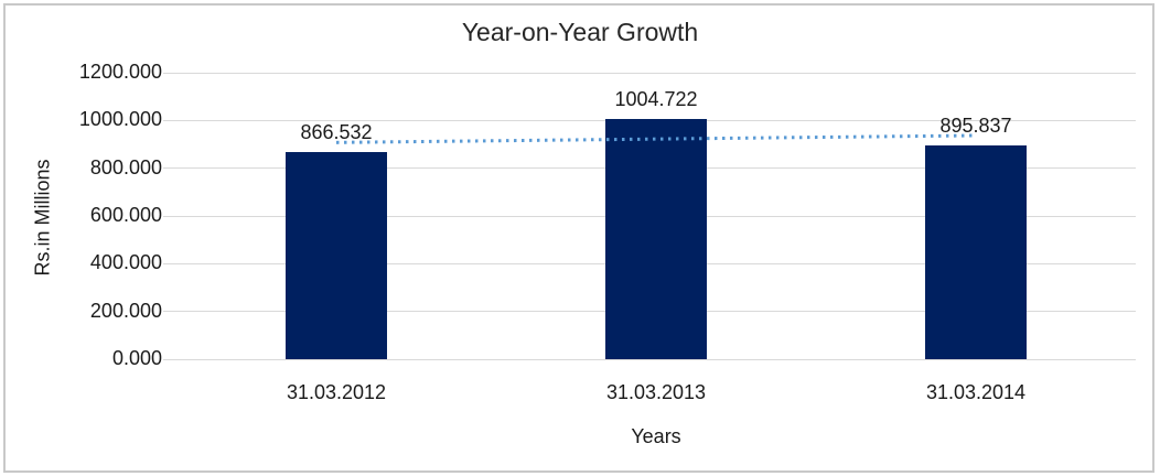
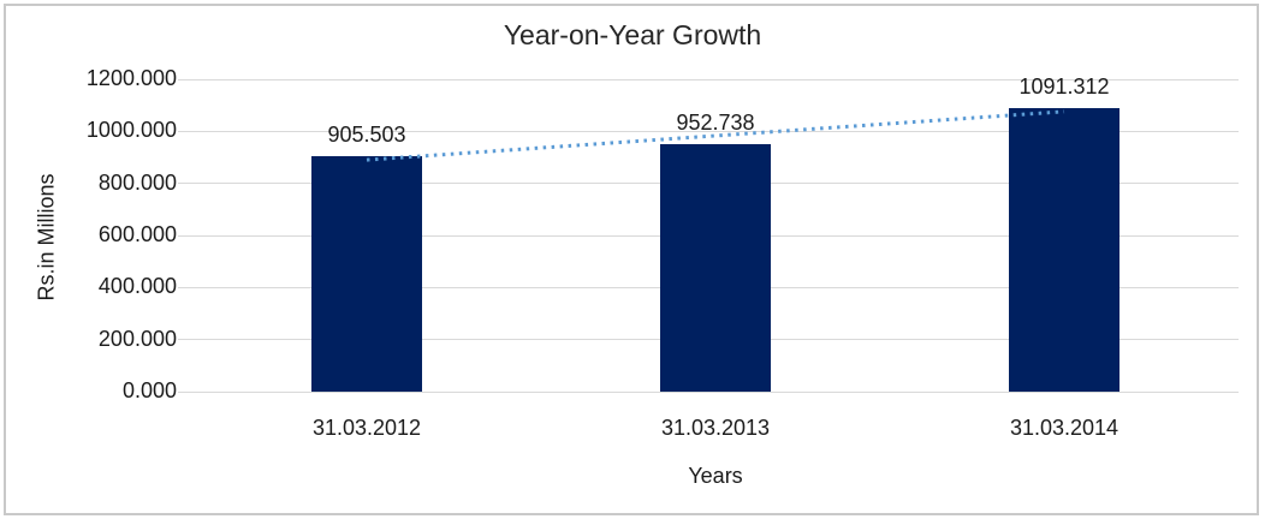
31.03.2012: 866.532 -> 905.503
31.03.2013: 1004.722 -> 952.738
31.03.2014: 895.837 -> 1091.312
